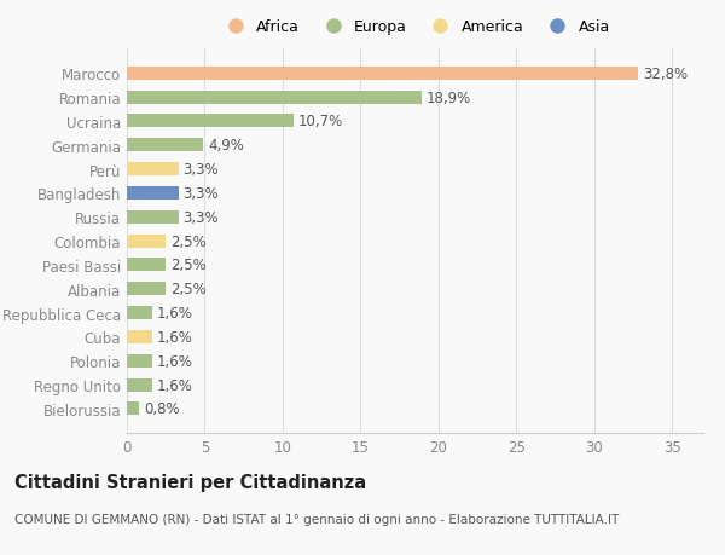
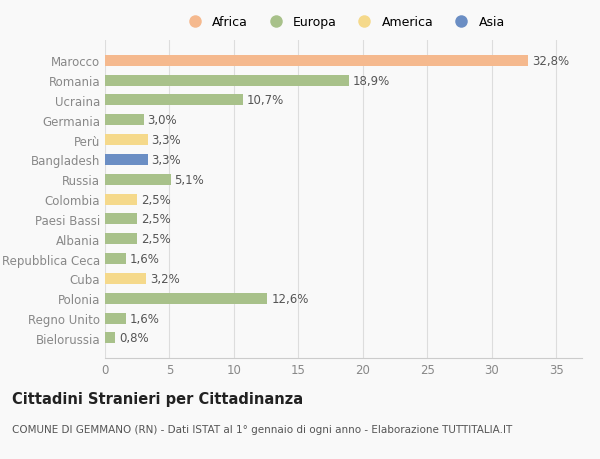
Germania: 4,9% -> 3,0%
Russia: 3,3% -> 5,1%
Cuba: 1,6% -> 3,2%
Polonia: 1,6% -> 12,6%
